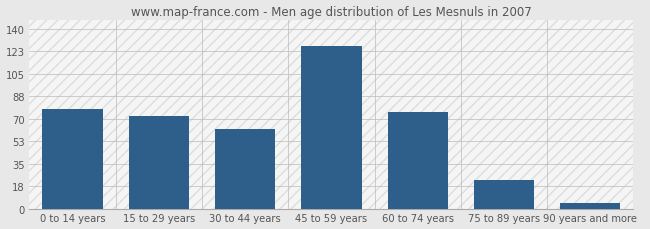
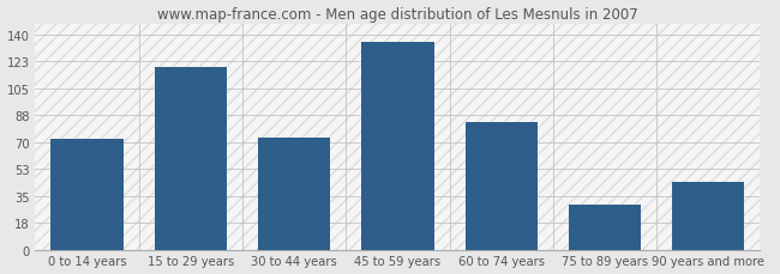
0 to 14 years: 78 -> 72
15 to 29 years: 72 -> 119
30 to 44 years: 62 -> 73
45 to 59 years: 127 -> 135
60 to 74 years: 75 -> 83
75 to 89 years: 22 -> 29
90 years and more: 4 -> 44
